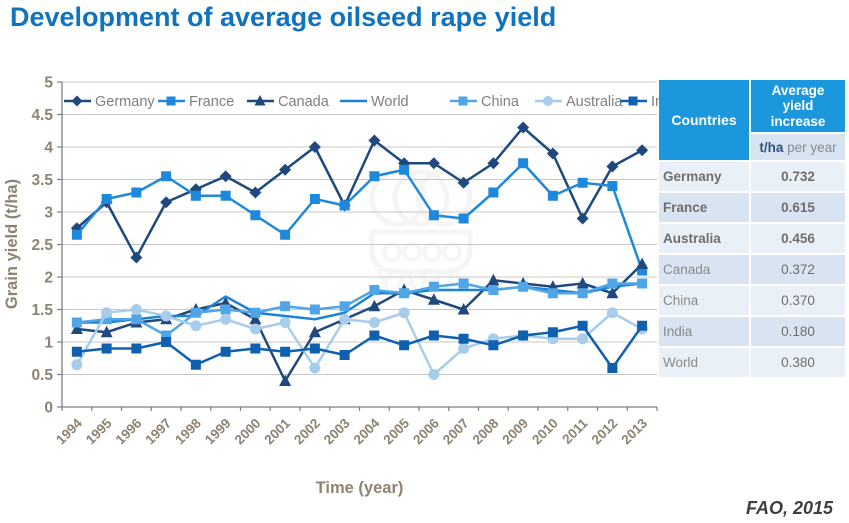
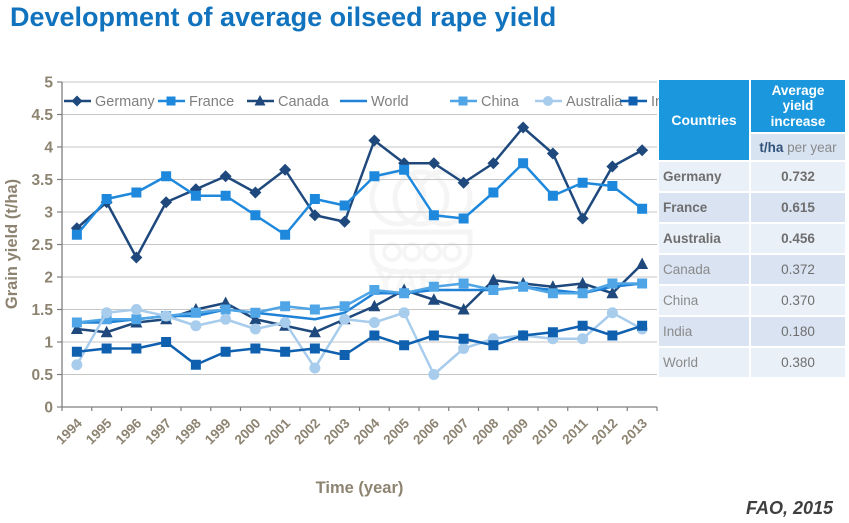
China/1997: 1.1 -> 1.4
World/1999: 1.7 -> 1.5
Canada/2001: 0.4 -> 1.2
Germany/2002: 4.0 -> 3.0
Germany/2003: 3.1 -> 2.9
India/2012: 0.6 -> 1.1
France/2013: 2.1 -> 3.0
